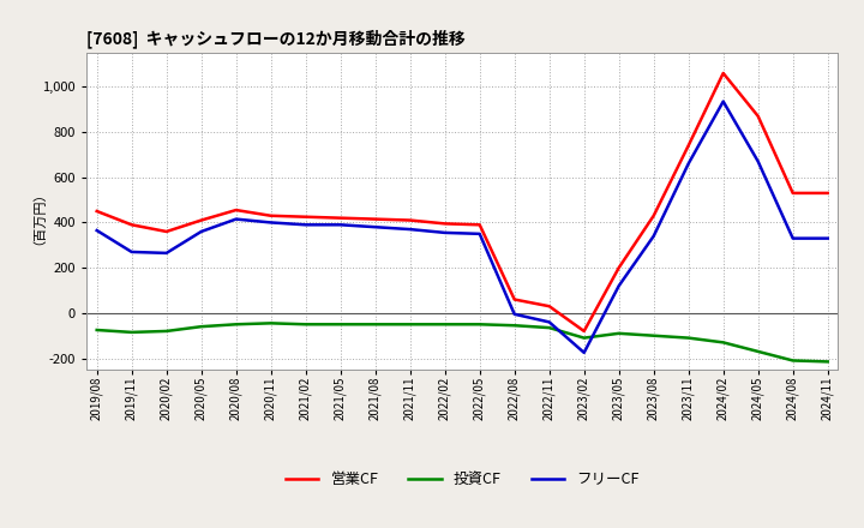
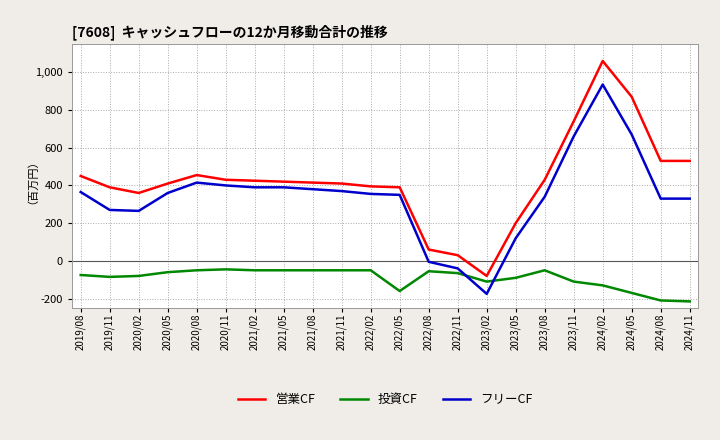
投資CF/2022/05: -50 -> -160
投資CF/2023/08: -100 -> -50
